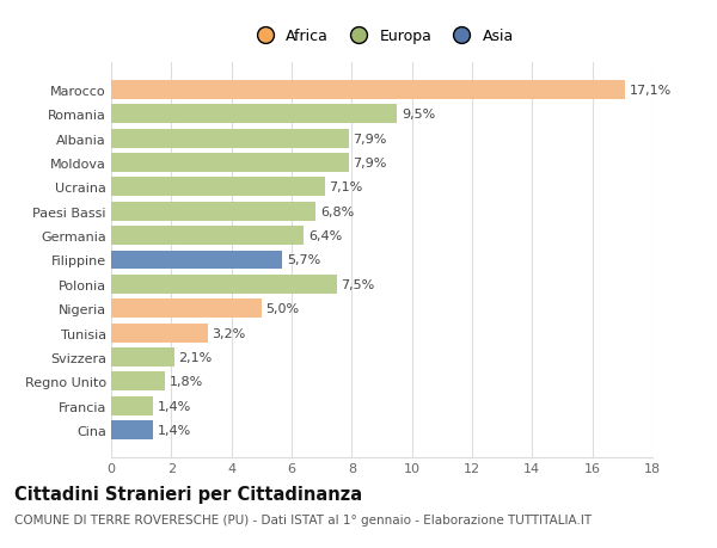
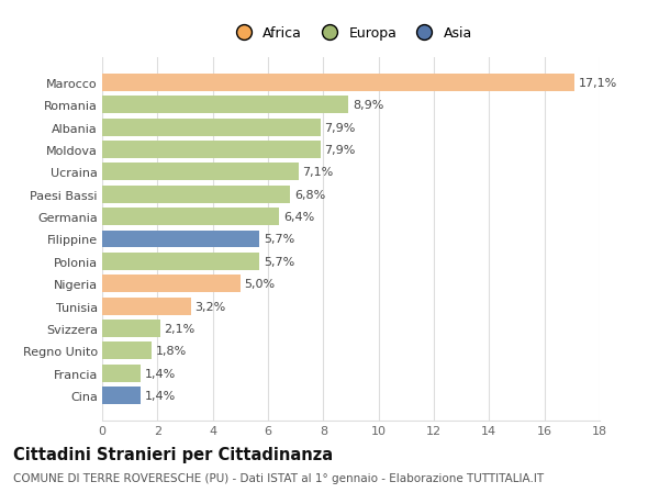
Romania: 9,5% -> 8,9%
Polonia: 7,5% -> 5,7%
